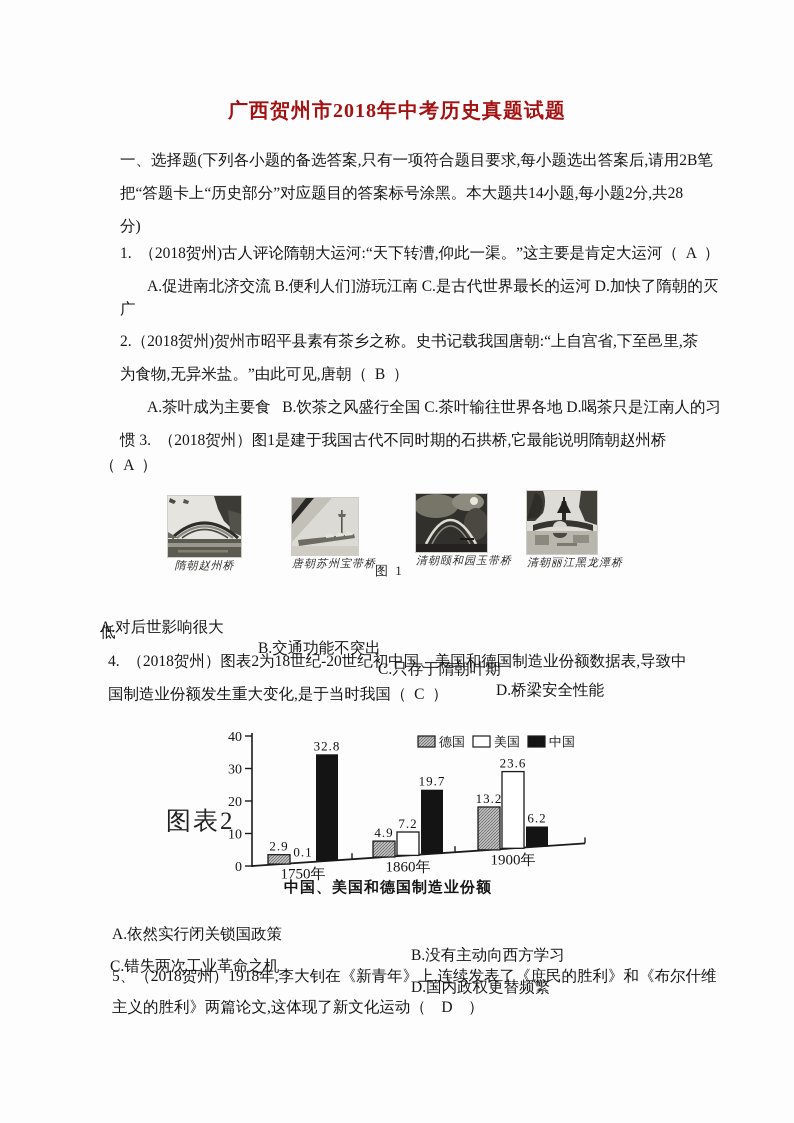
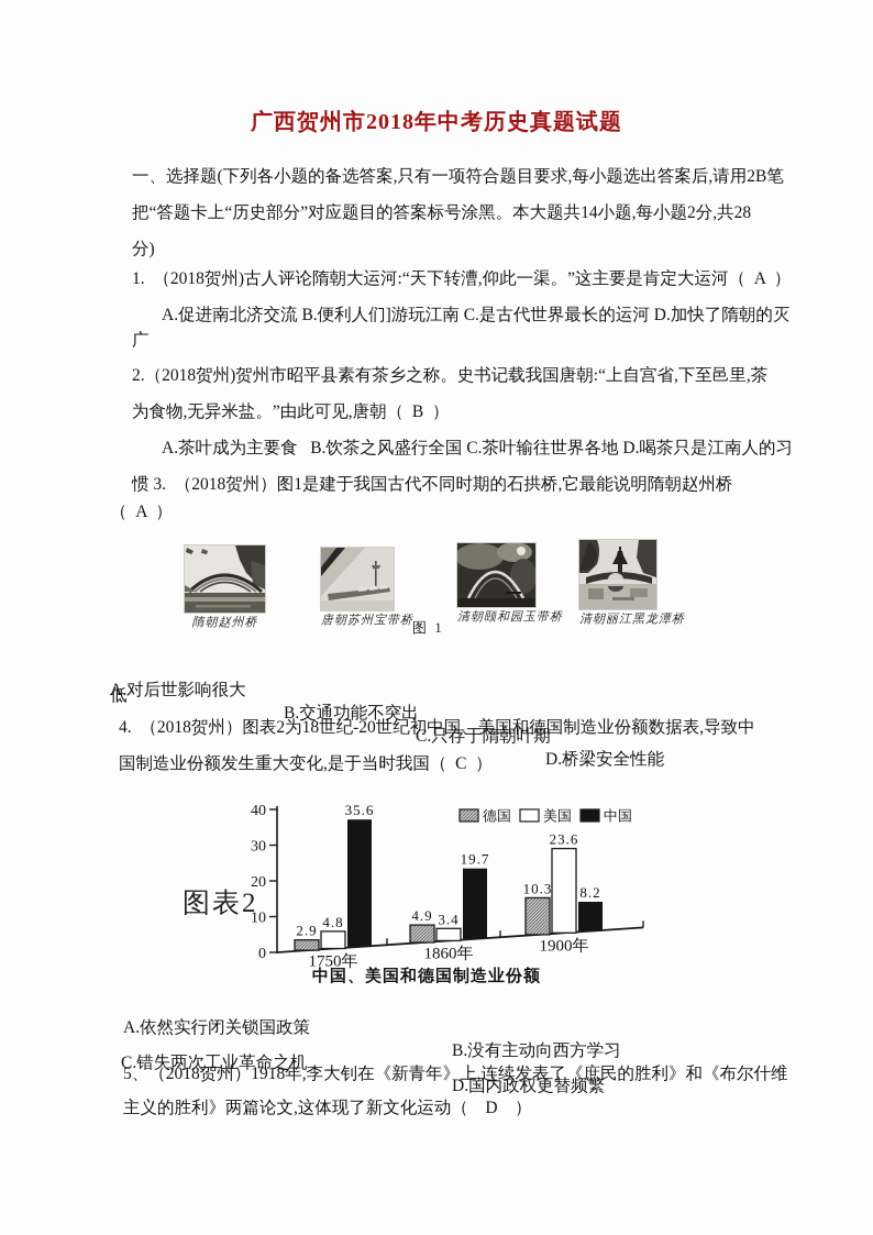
美国/1750年: 0.1 -> 4.8
中国/1750年: 32.8 -> 35.6
美国/1860年: 7.2 -> 3.4
德国/1900年: 13.2 -> 10.3
中国/1900年: 6.2 -> 8.2
